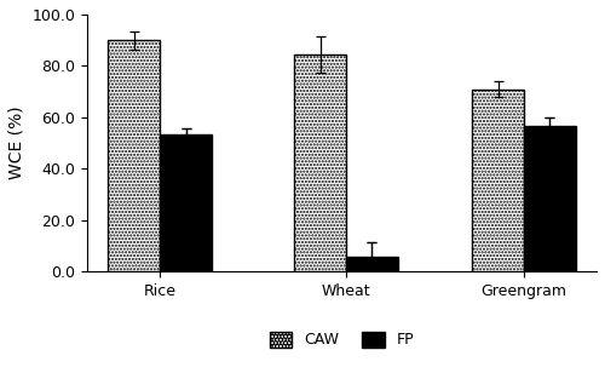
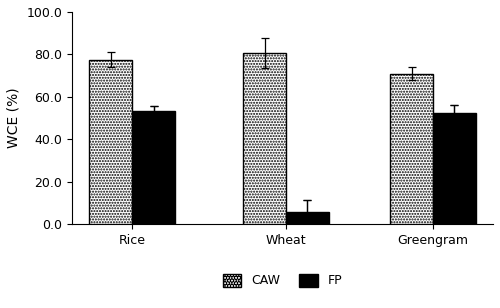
CAW/Rice: 90.0 -> 77.5
CAW/Wheat: 84.5 -> 80.5
FP/Greengram: 56.5 -> 52.5
